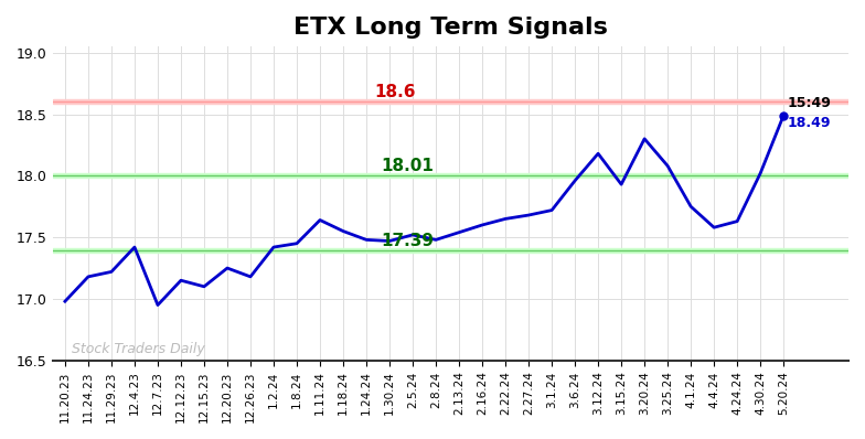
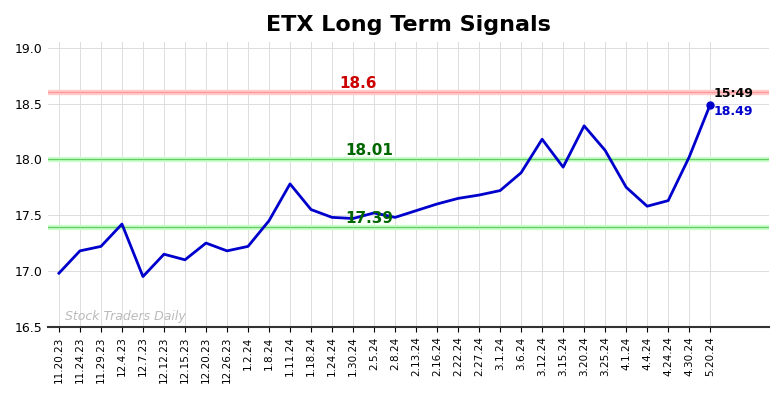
1.2.24: 17.42 -> 17.22
1.11.24: 17.64 -> 17.78
3.6.24: 17.96 -> 17.88
